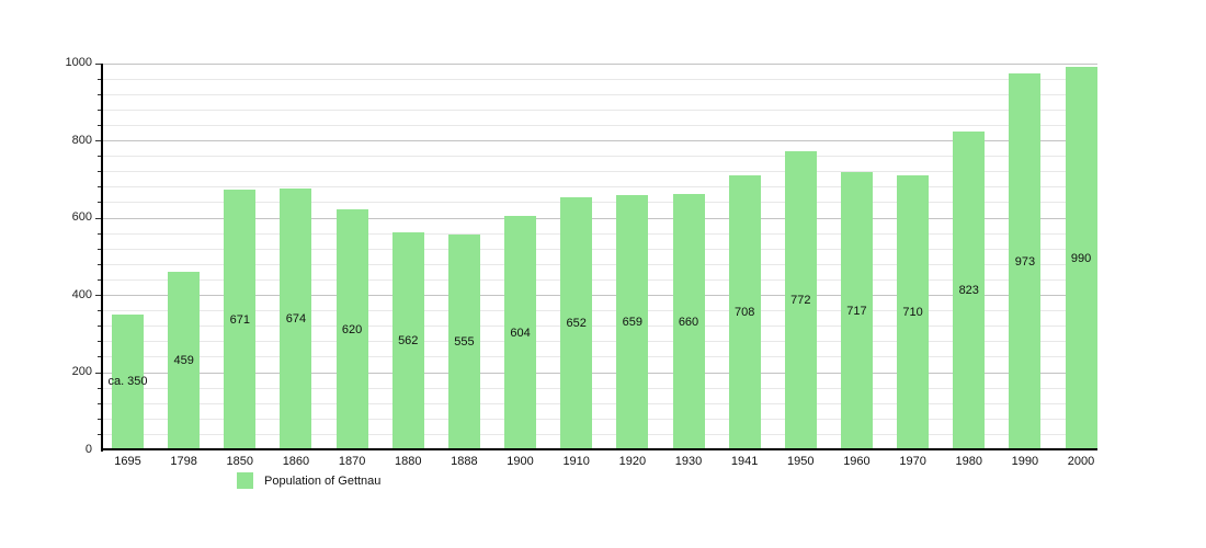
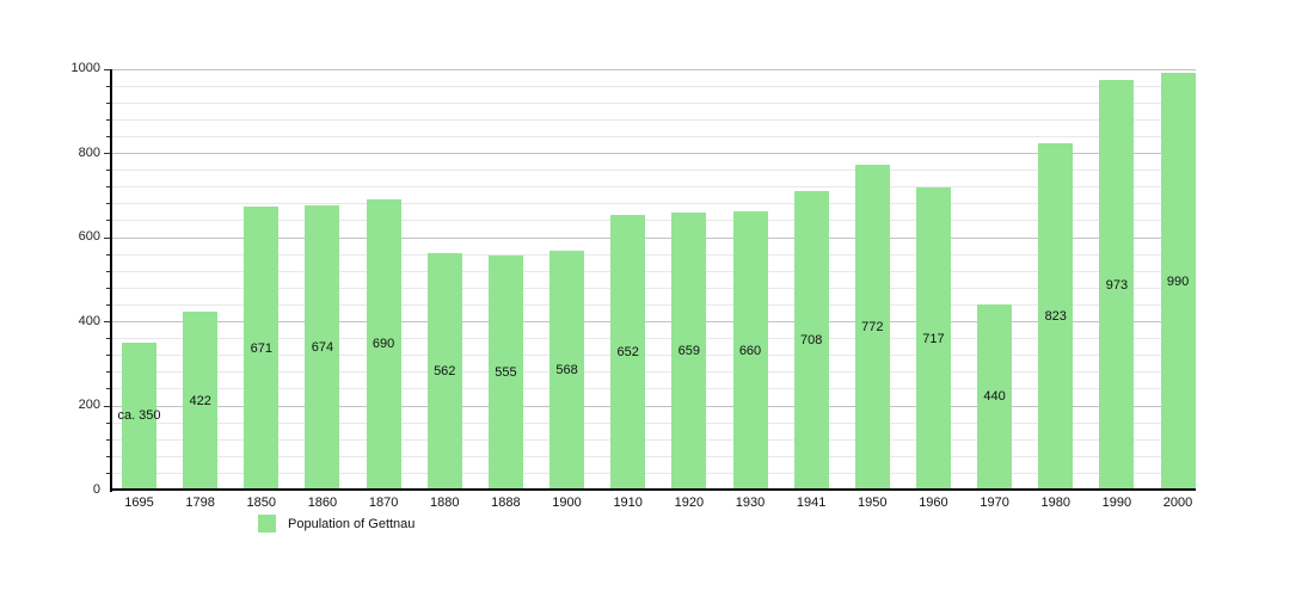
1798: 459 -> 422
1870: 620 -> 690
1900: 604 -> 568
1970: 710 -> 440
